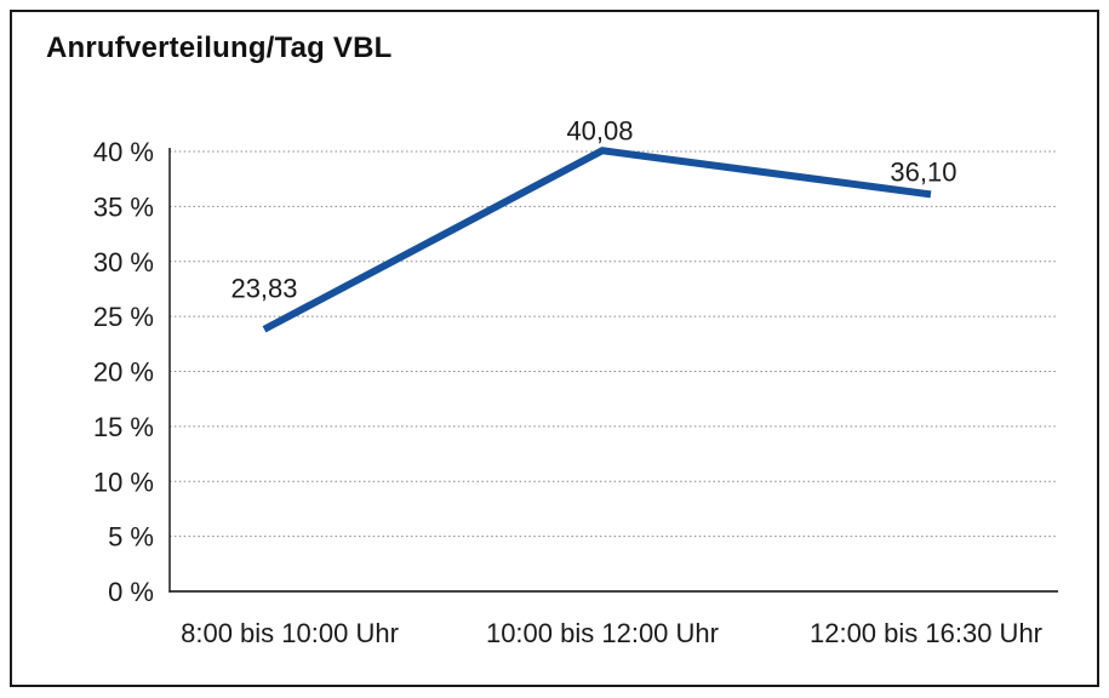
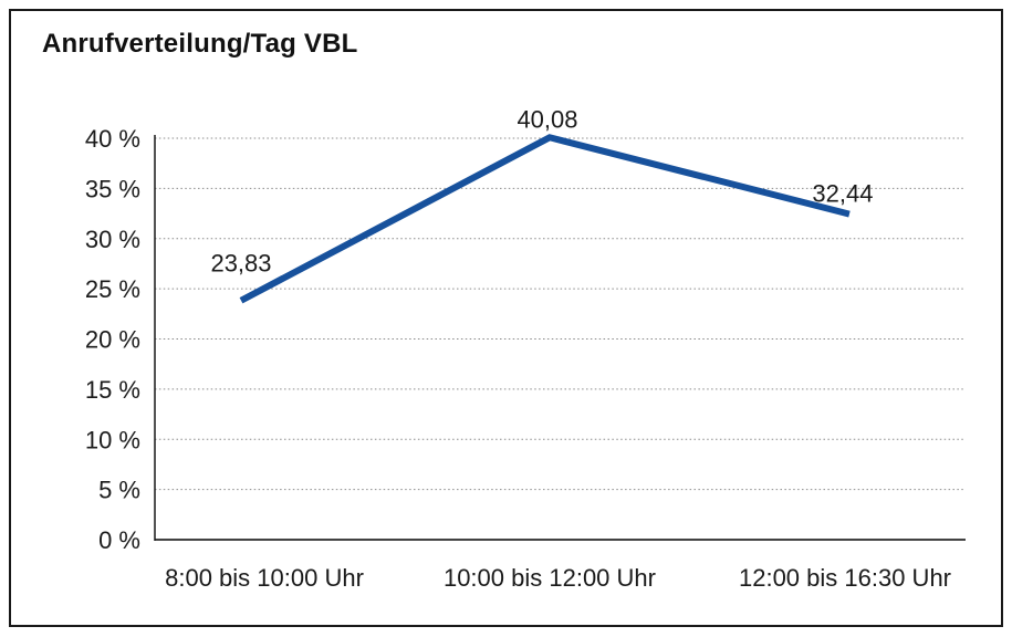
12:00 bis 16:30 Uhr: 36,10 -> 32,44
